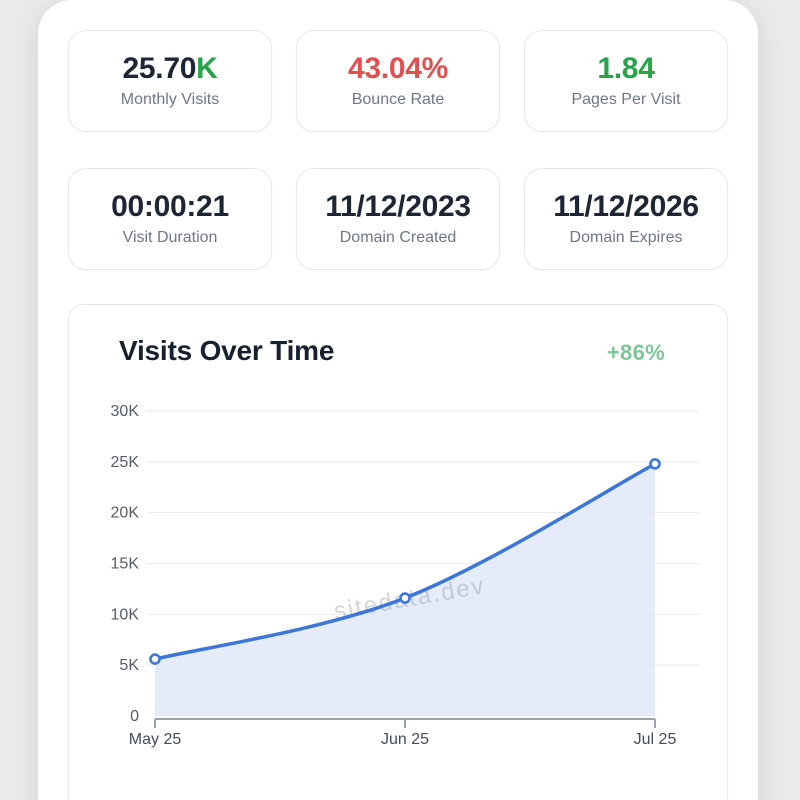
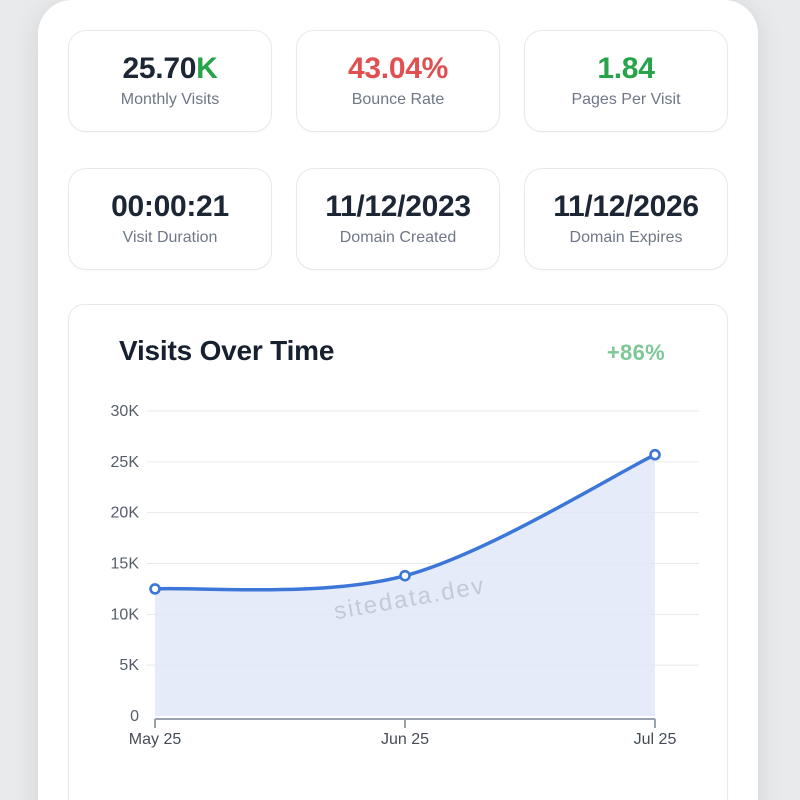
May 25: 5.6K -> 12.5K
Jun 25: 11.6K -> 13.8K
Jul 25: 24.8K -> 25.7K
